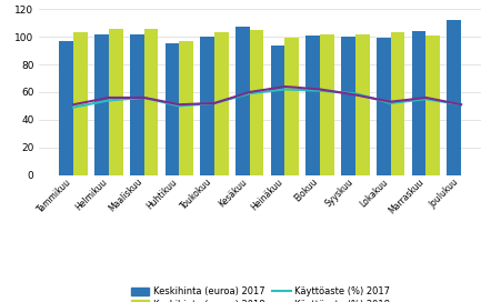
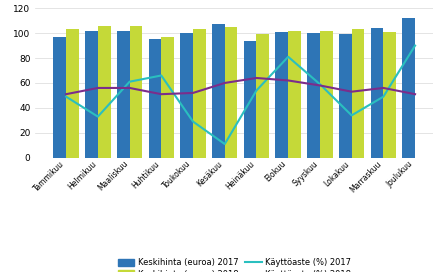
Käyttöaste (%) 2017/Helmikuu: 54 -> 33
Käyttöaste (%) 2017/Maaliskuu: 56 -> 61
Käyttöaste (%) 2017/Huhtikuu: 50 -> 66
Käyttöaste (%) 2017/Toukokuu: 52 -> 29
Käyttöaste (%) 2017/Kesäkuu: 59 -> 11
Käyttöaste (%) 2017/Heinäkuu: 62 -> 54
Käyttöaste (%) 2017/Elokuu: 61 -> 81
Käyttöaste (%) 2017/Lokakuu: 52 -> 34
Käyttöaste (%) 2017/Marraskuu: 55 -> 49
Käyttöaste (%) 2017/Joulukuu: 51 -> 90
